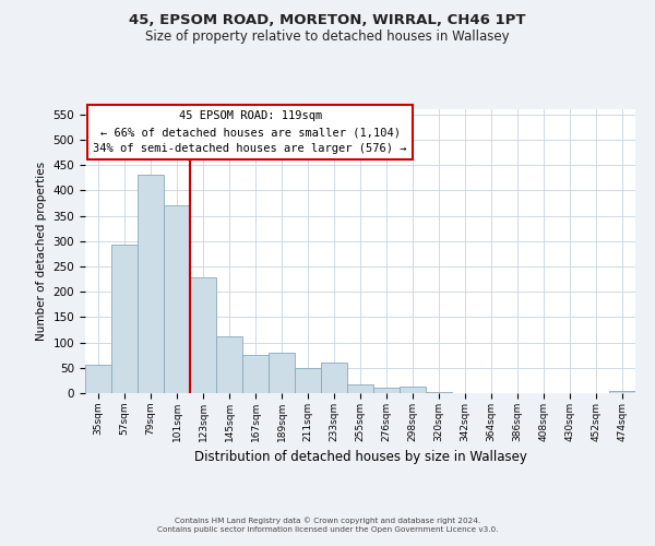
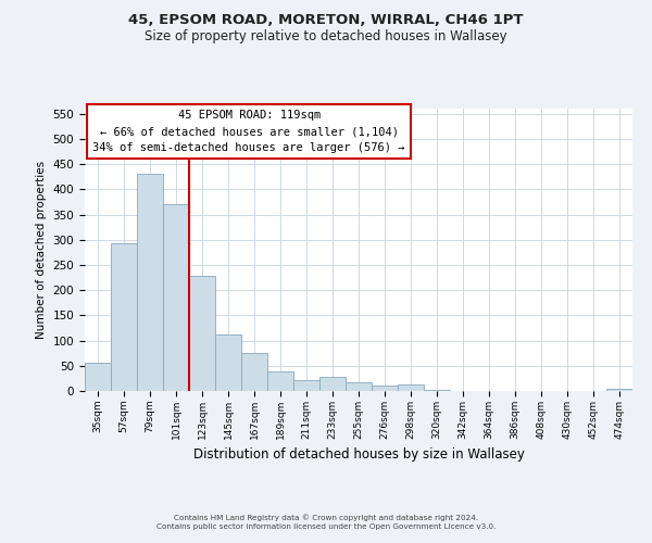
189sqm: 80 -> 38
211sqm: 50 -> 22
233sqm: 60 -> 29
